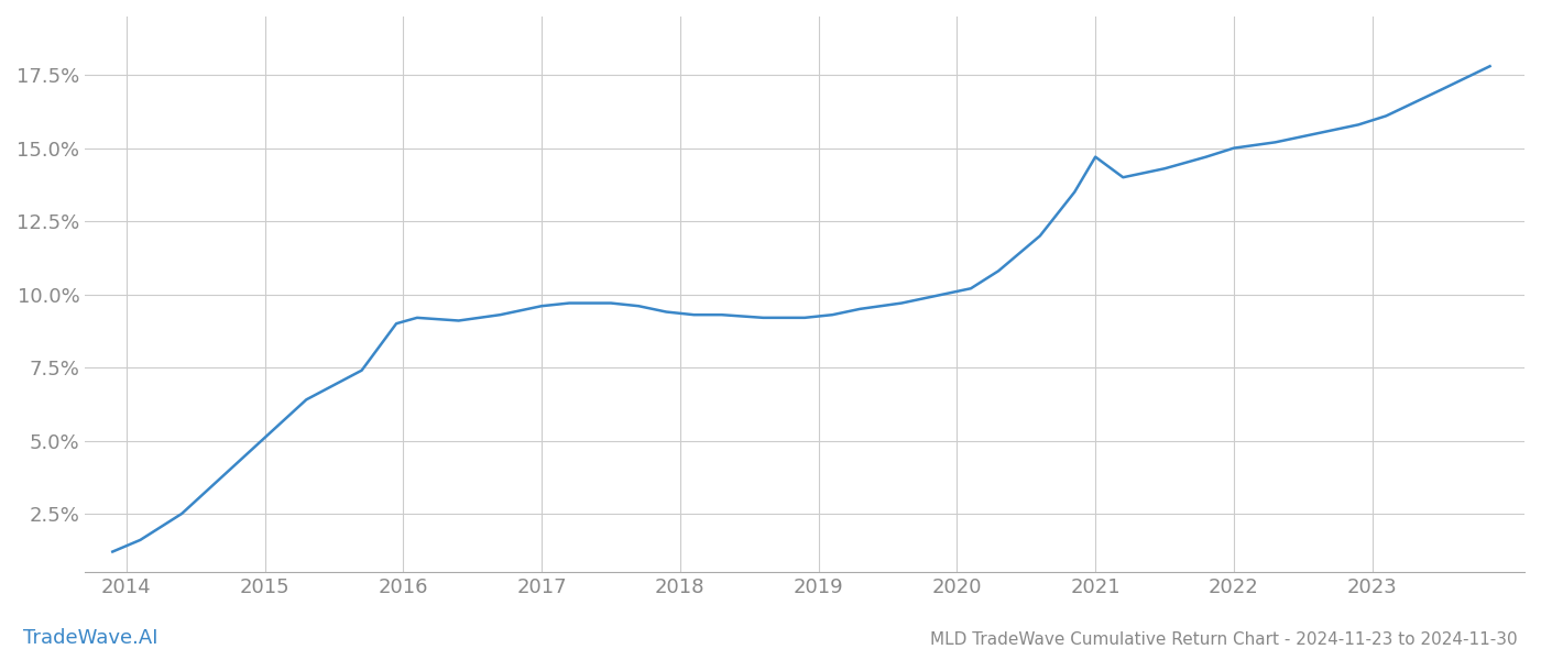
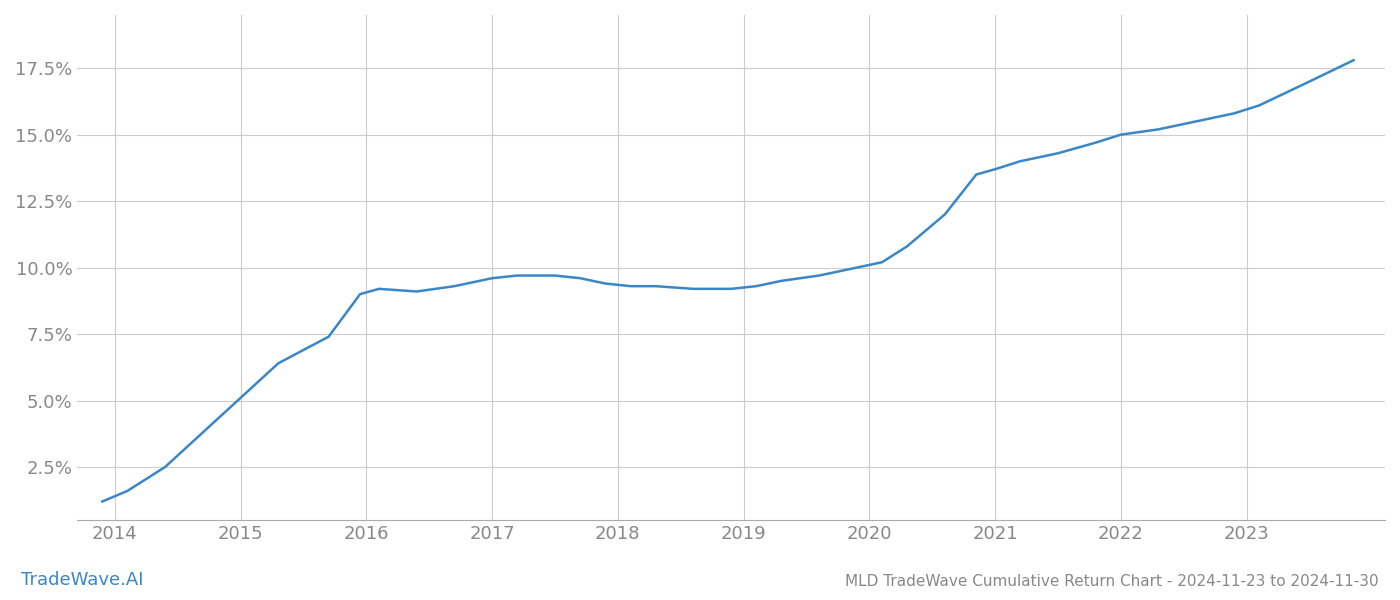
2021: 14.7% -> 13.7%
